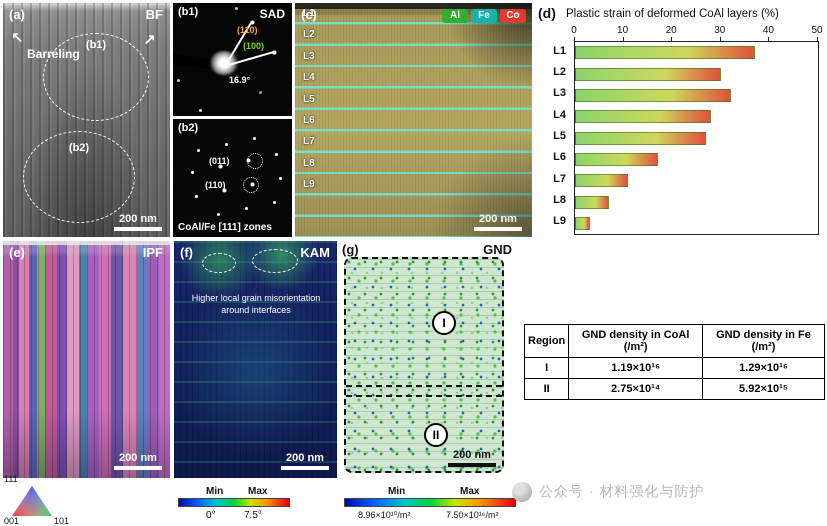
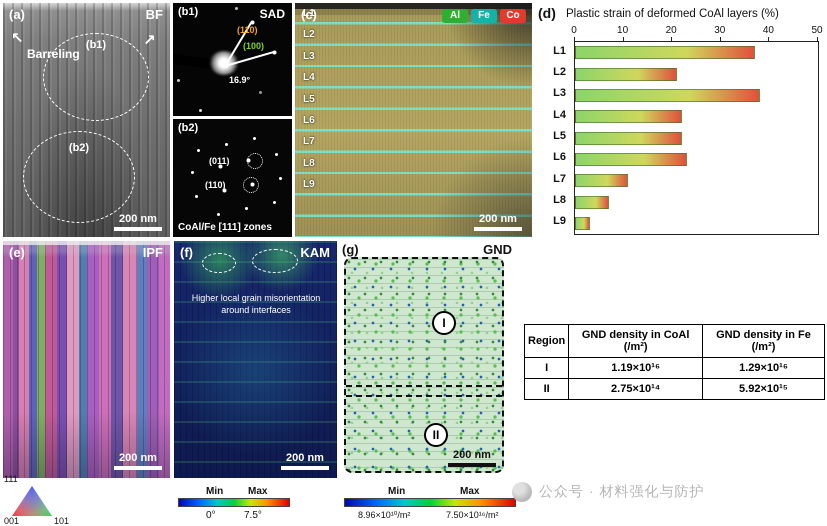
L2: 30 -> 21
L3: 32 -> 38
L4: 28 -> 22
L5: 27 -> 22
L6: 17 -> 23
